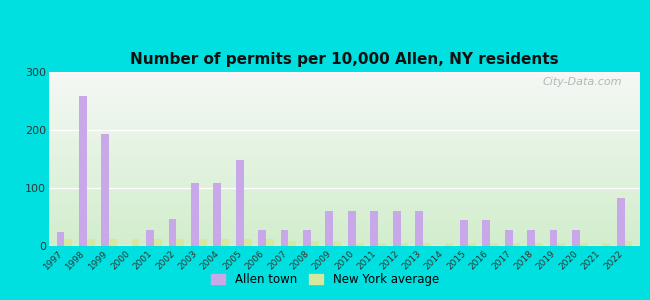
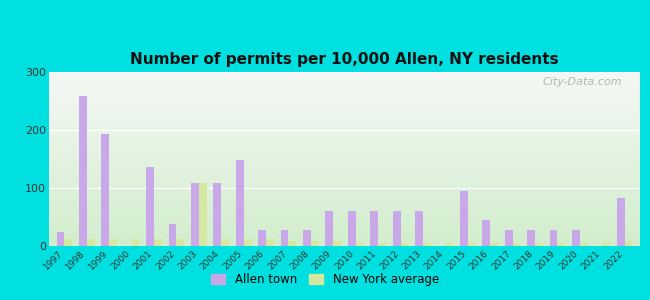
Allen town/2001: 27 -> 136
Allen town/2002: 47 -> 38
New York average/2003: 12 -> 108
Allen town/2015: 45 -> 94
